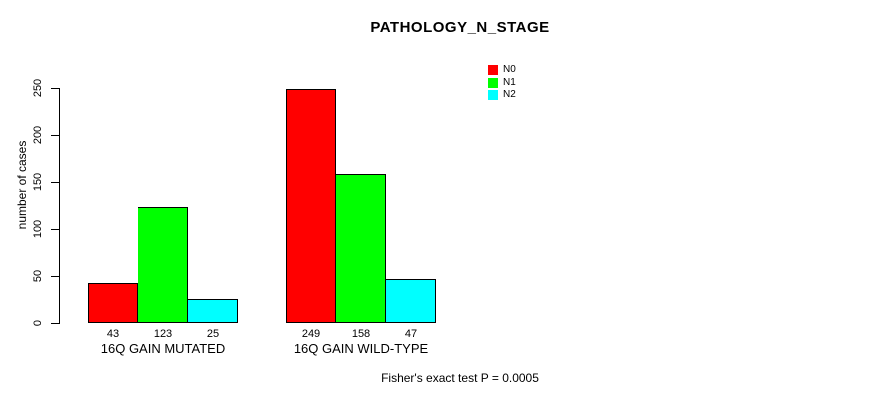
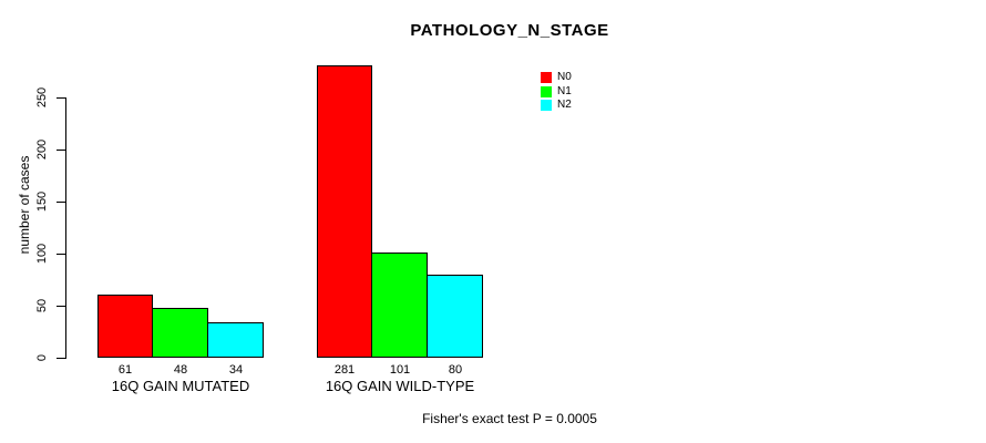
N0/16Q GAIN MUTATED: 43 -> 61
N1/16Q GAIN MUTATED: 123 -> 48
N2/16Q GAIN MUTATED: 25 -> 34
N0/16Q GAIN WILD-TYPE: 249 -> 281
N1/16Q GAIN WILD-TYPE: 158 -> 101
N2/16Q GAIN WILD-TYPE: 47 -> 80
